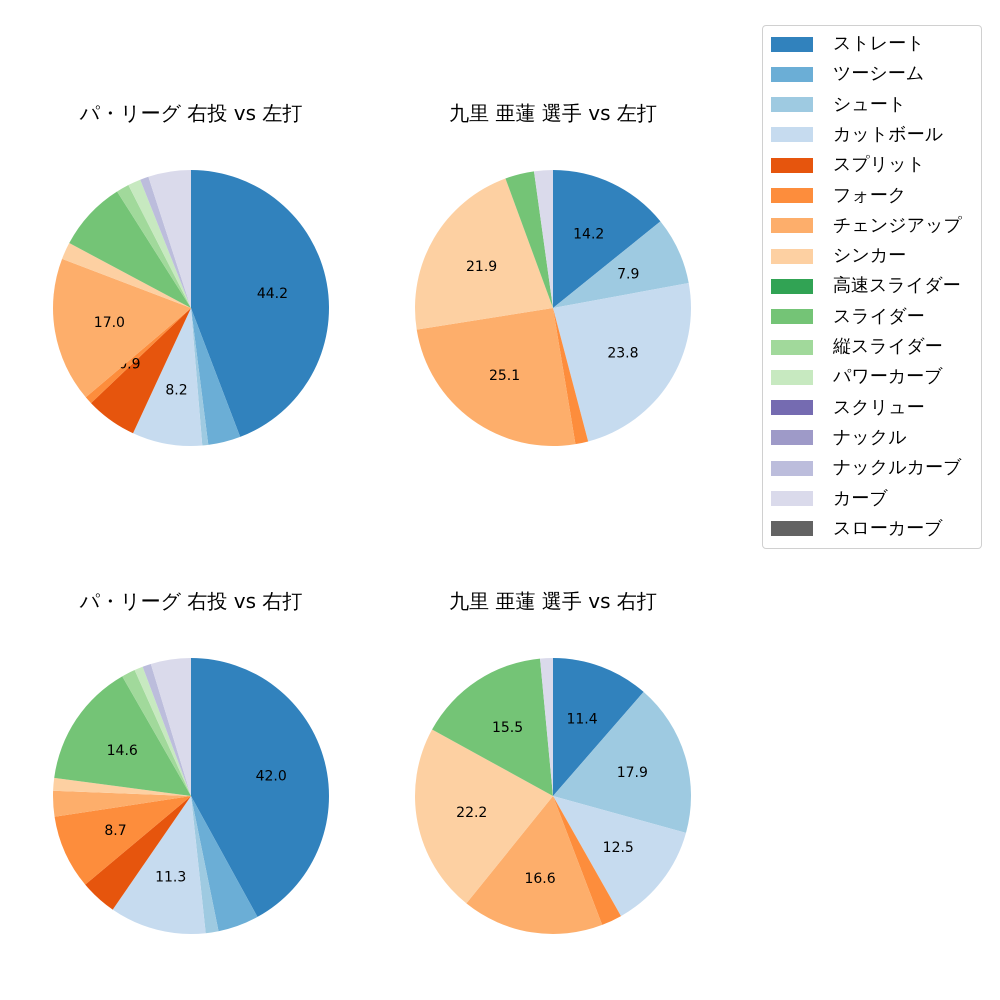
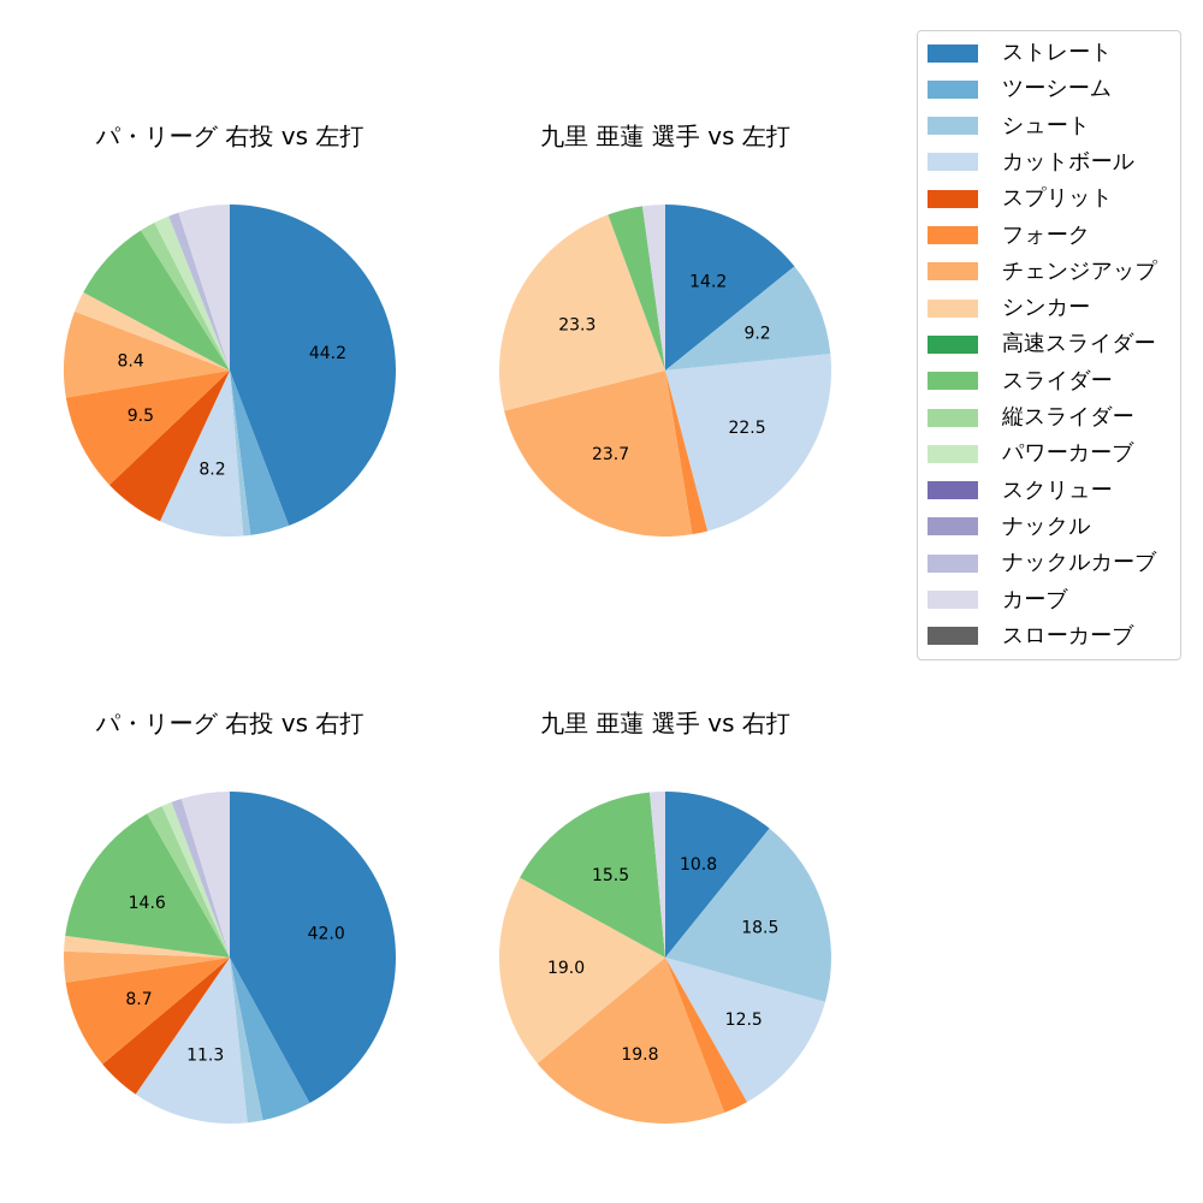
パ・リーグ 右投 vs 左打/フォーク: 0.9 -> 9.5
パ・リーグ 右投 vs 左打/チェンジアップ: 17.0 -> 8.4
九里 亜蓮 選手 vs 左打/シュート: 7.9 -> 9.2
九里 亜蓮 選手 vs 左打/カットボール: 23.8 -> 22.5
九里 亜蓮 選手 vs 左打/チェンジアップ: 25.1 -> 23.7
九里 亜蓮 選手 vs 左打/シンカー: 21.9 -> 23.3
九里 亜蓮 選手 vs 右打/ストレート: 11.4 -> 10.8
九里 亜蓮 選手 vs 右打/シュート: 17.9 -> 18.5
九里 亜蓮 選手 vs 右打/チェンジアップ: 16.6 -> 19.8
九里 亜蓮 選手 vs 右打/シンカー: 22.2 -> 19.0
